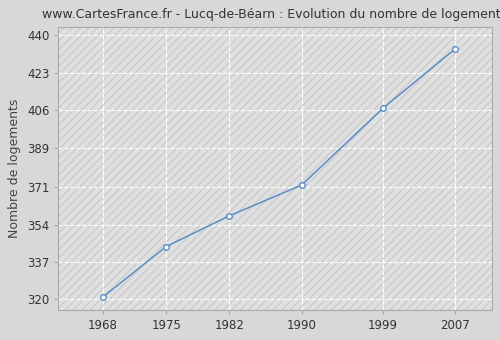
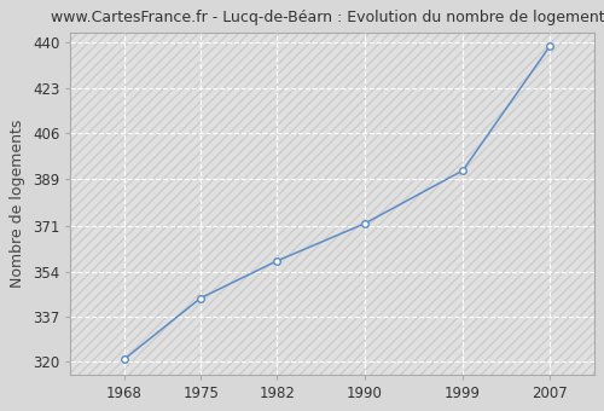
1999: 407 -> 392
2007: 434 -> 439
